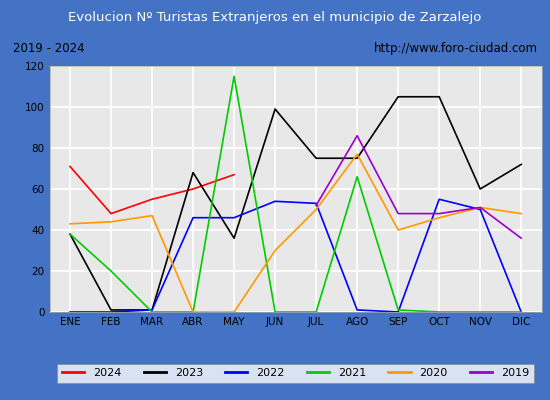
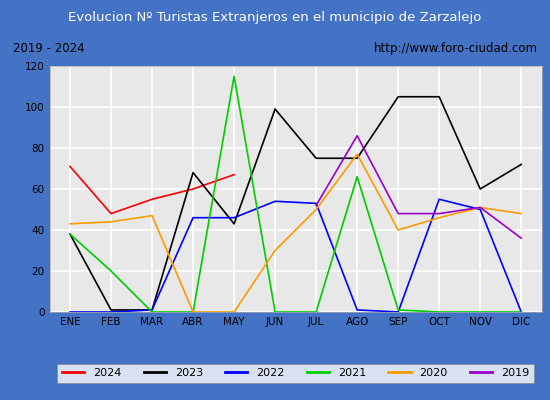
2023/MAY: 36 -> 43
